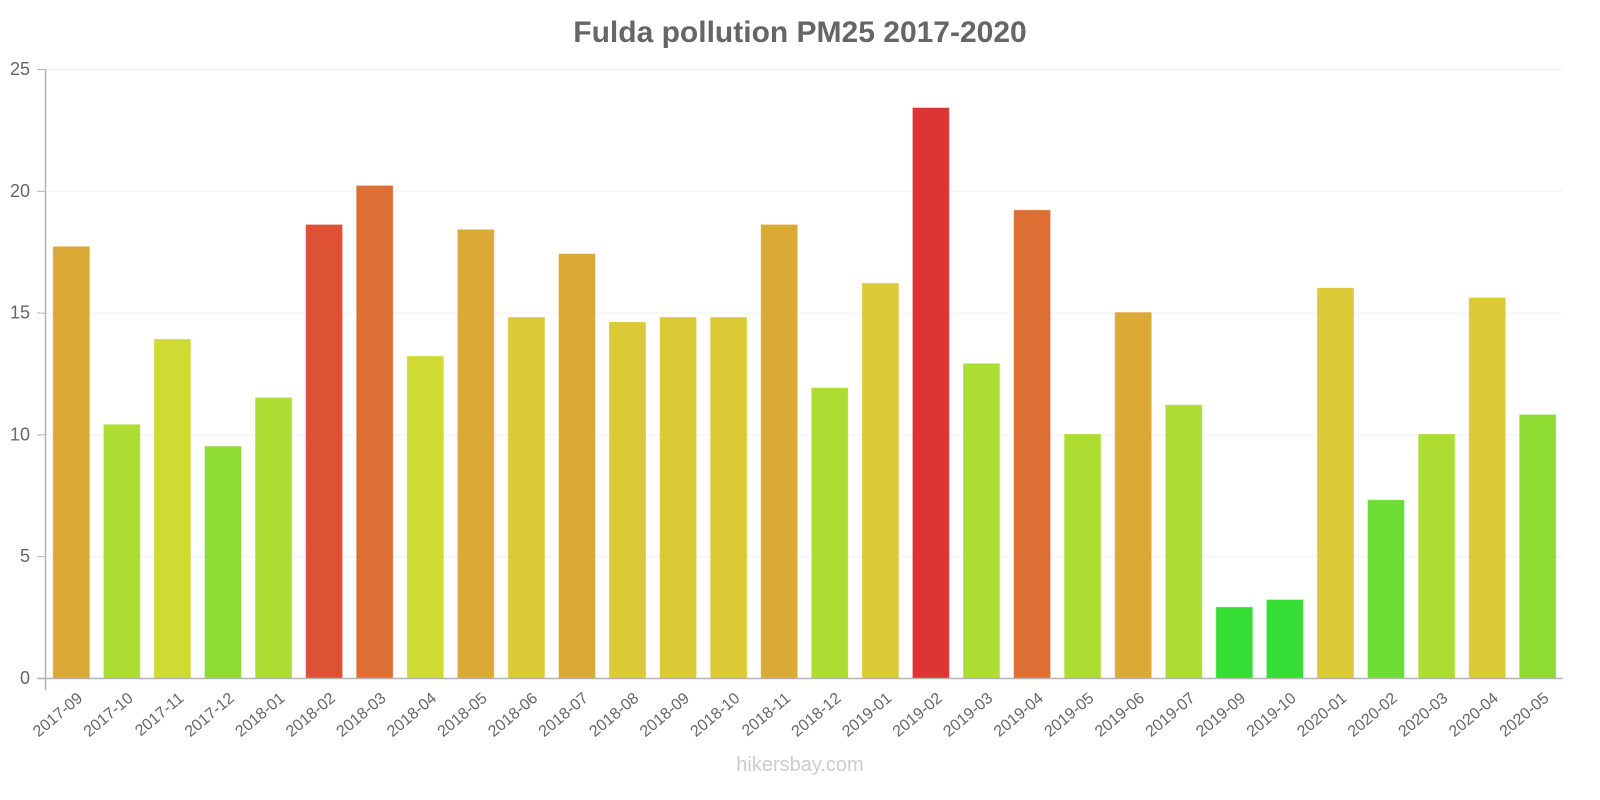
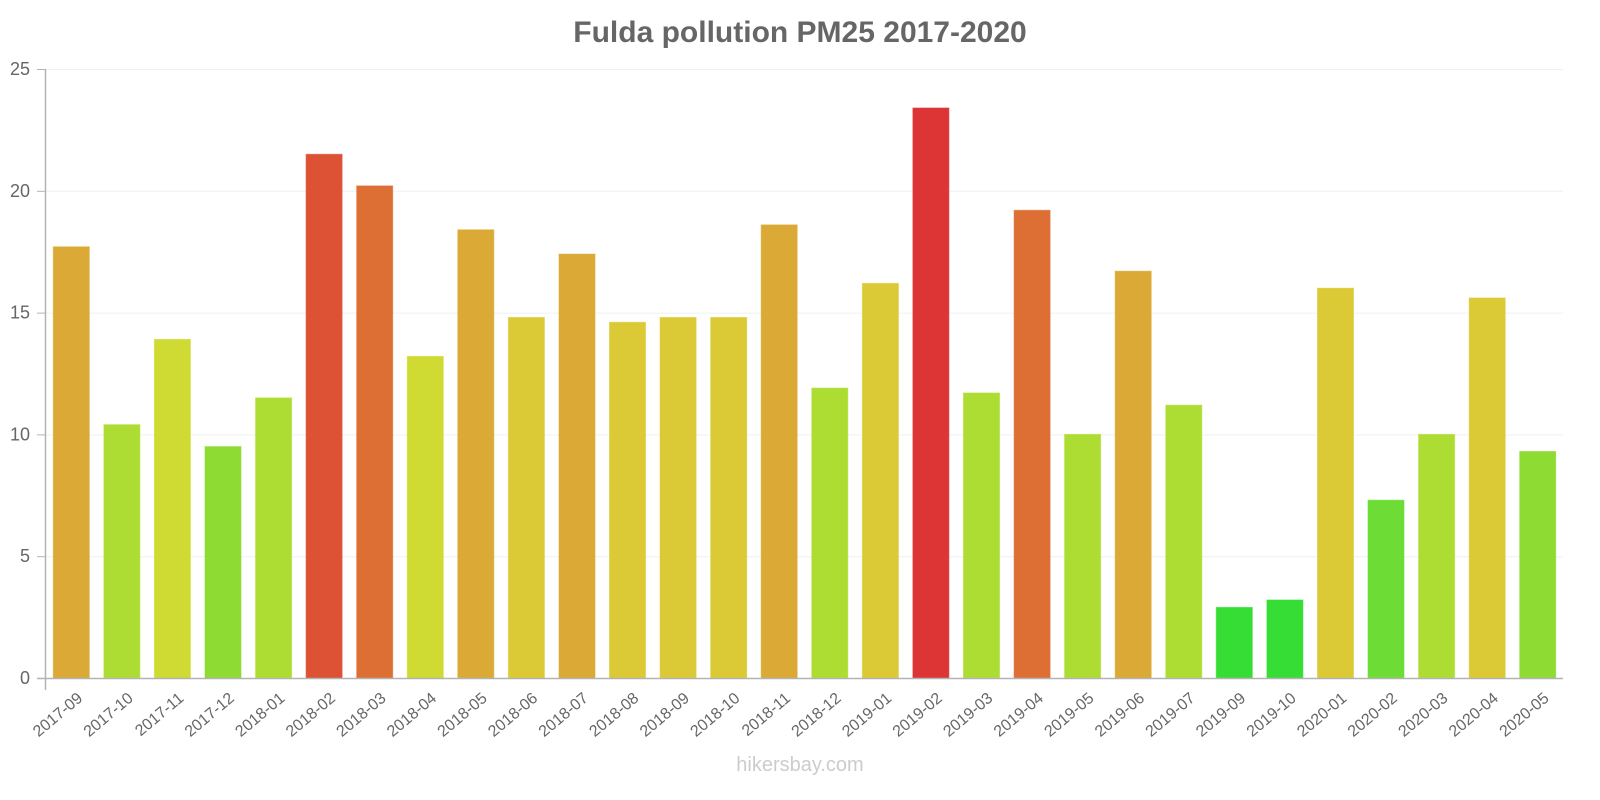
2018-02: 18.6 -> 21.5
2019-03: 12.9 -> 11.7
2019-06: 15.0 -> 16.7
2020-05: 10.8 -> 9.3
